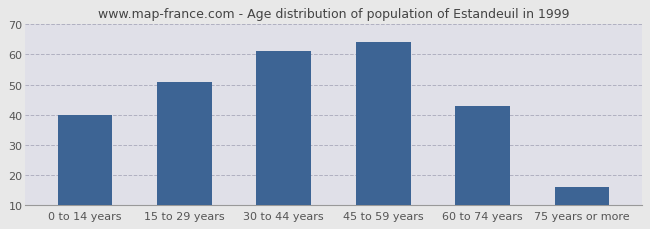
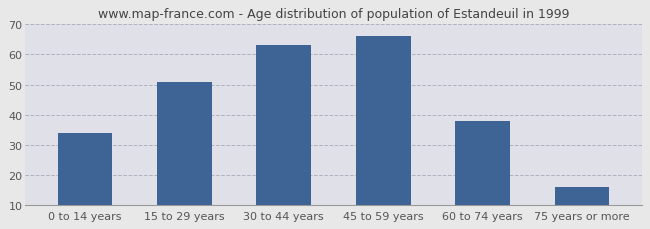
0 to 14 years: 40 -> 34
30 to 44 years: 61 -> 63
45 to 59 years: 64 -> 66
60 to 74 years: 43 -> 38
